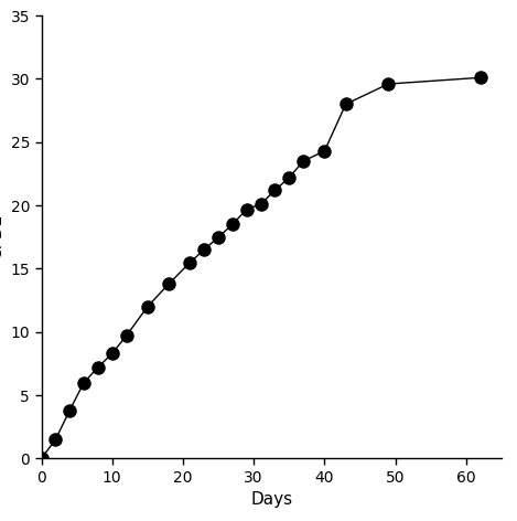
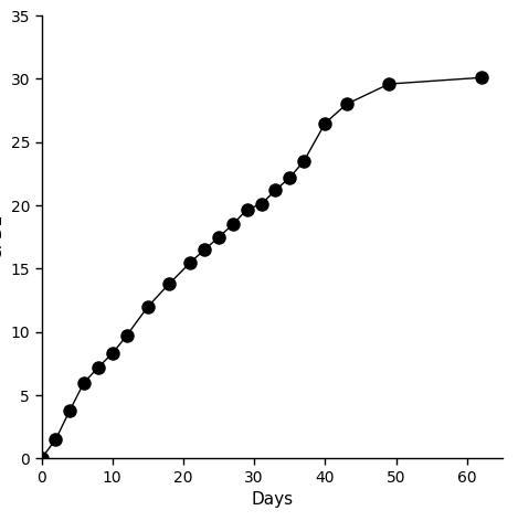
40: 24.3 -> 26.5
